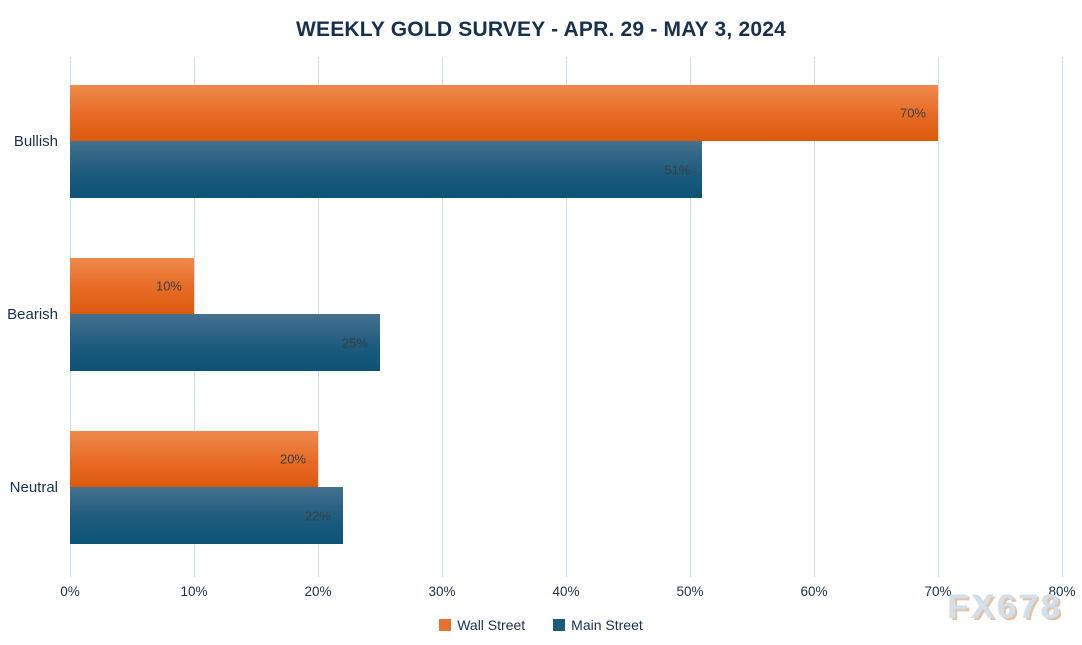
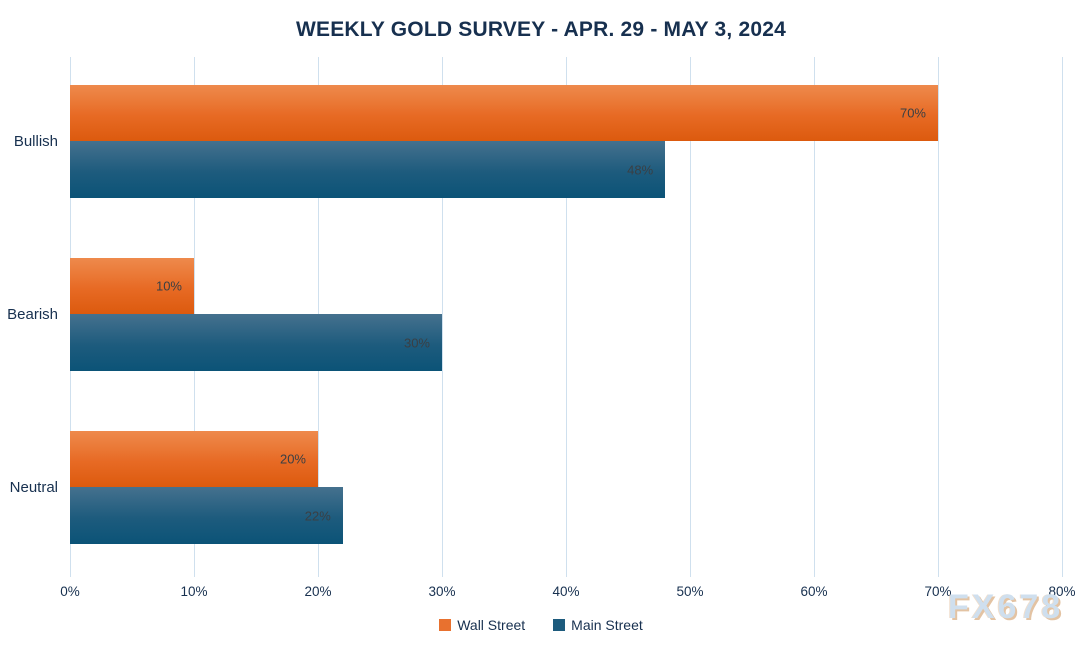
Main Street/Bullish: 51% -> 48%
Main Street/Bearish: 25% -> 30%
